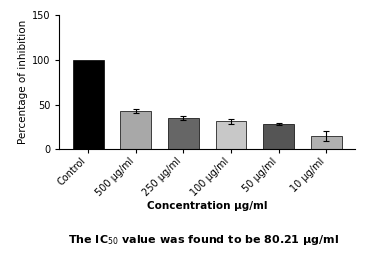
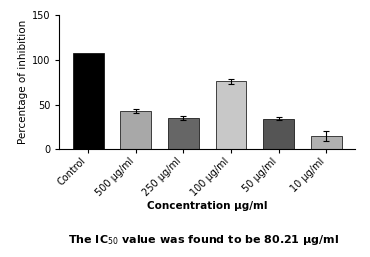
Control: 100 -> 108
100 µg/ml: 31 -> 76
50 µg/ml: 28 -> 34
